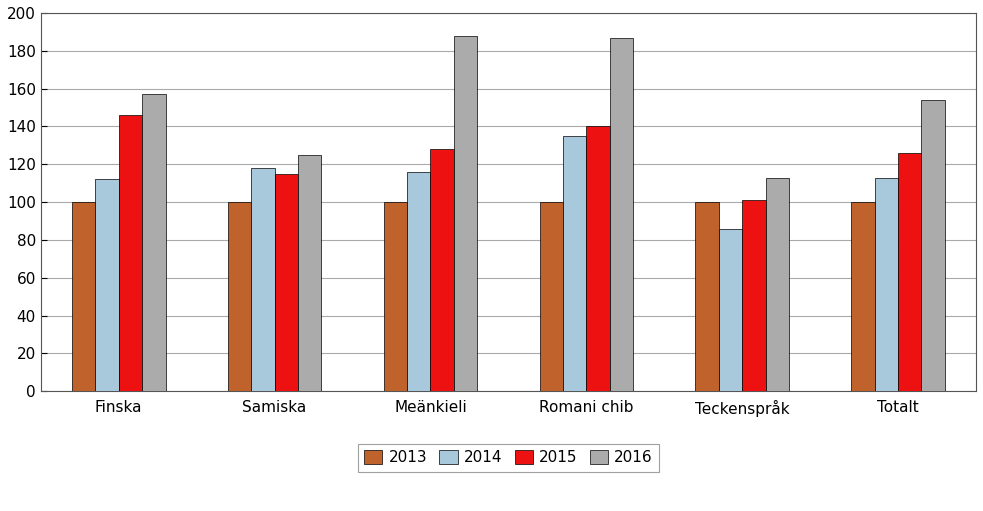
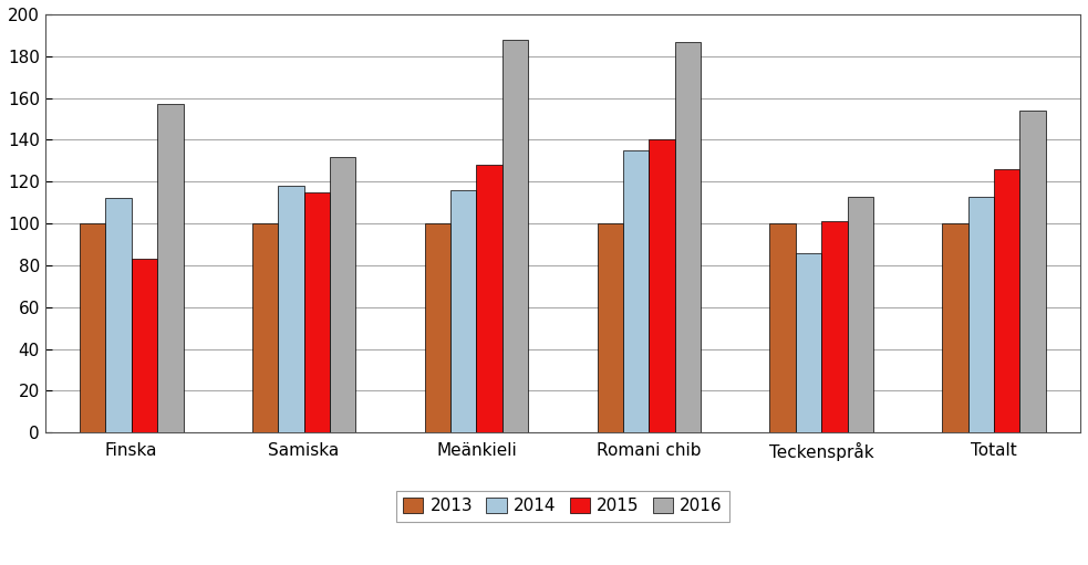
2015/Finska: 146 -> 83
2016/Samiska: 125 -> 132
